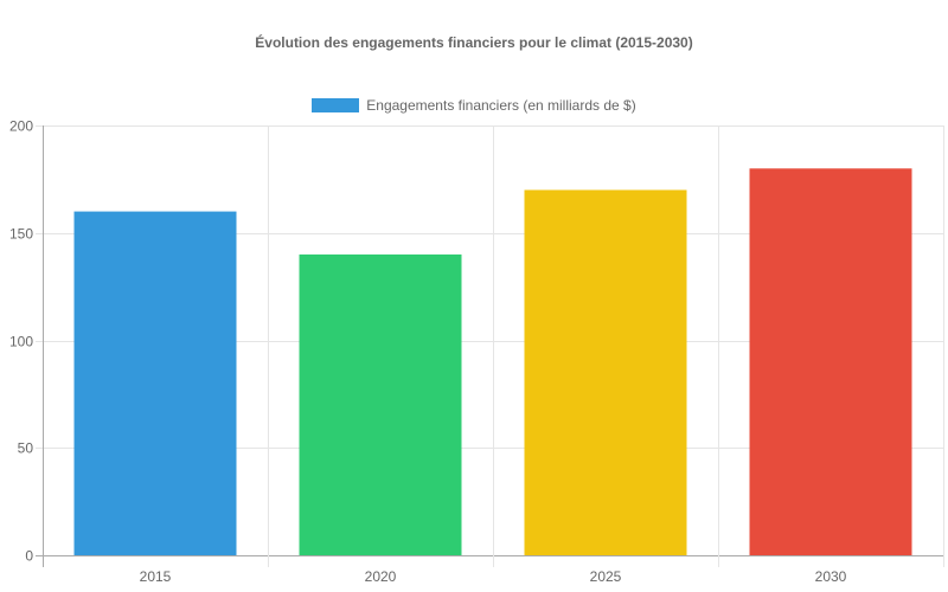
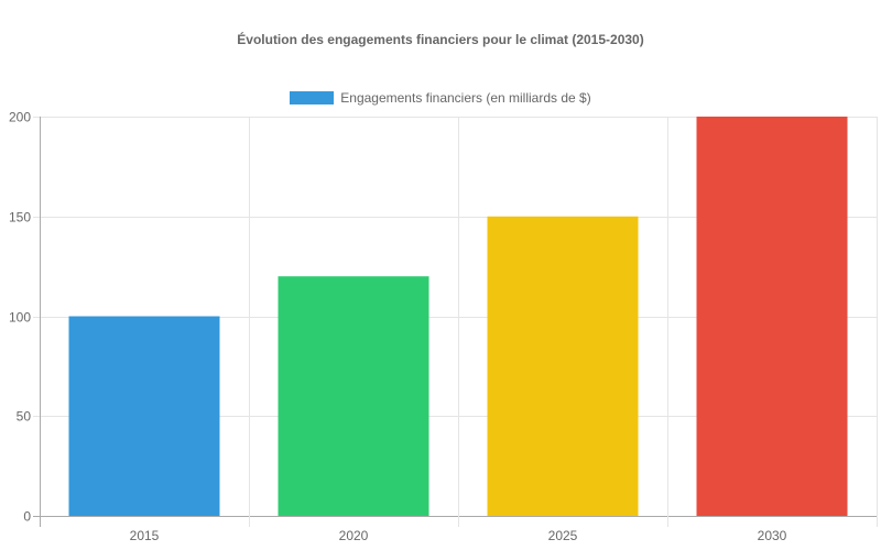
2015: 160 -> 100
2020: 140 -> 120
2025: 170 -> 150
2030: 180 -> 200
